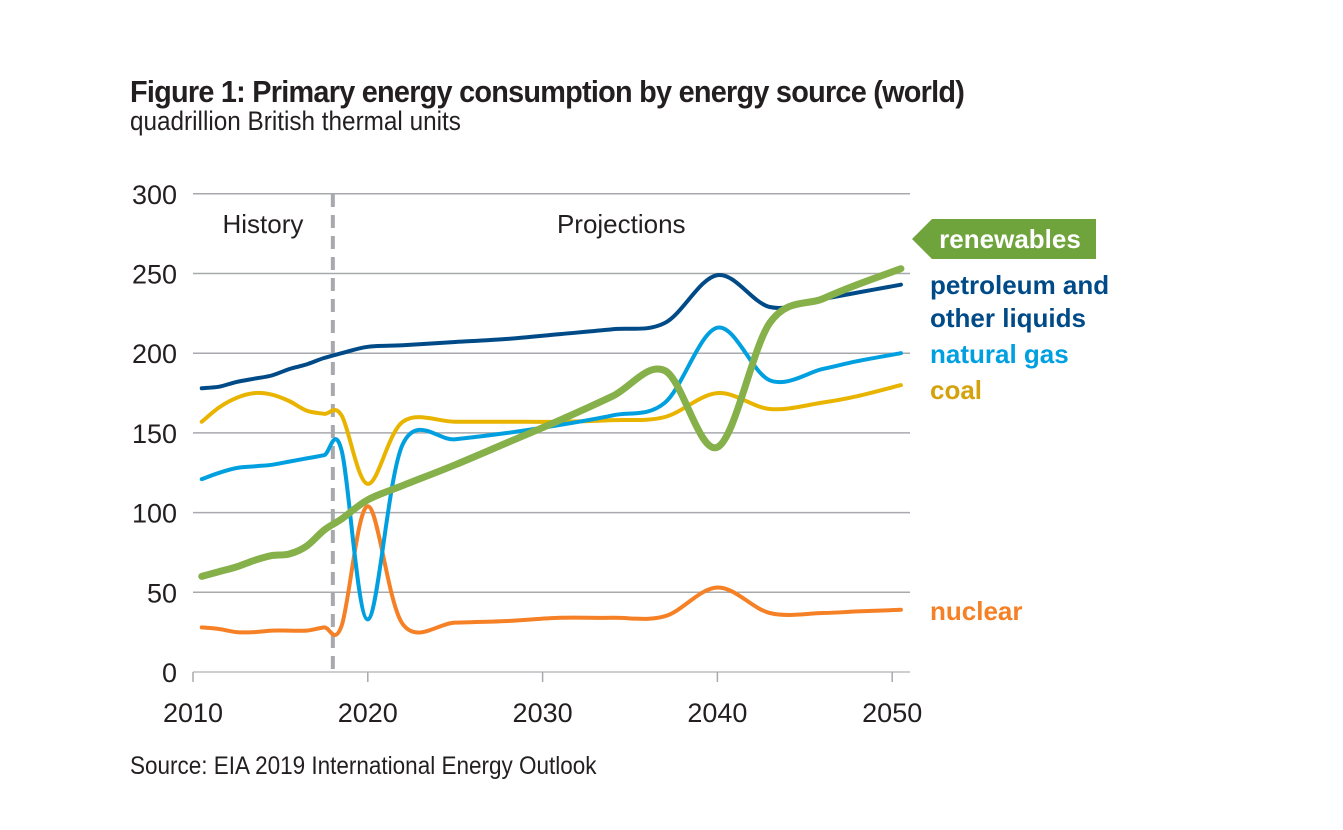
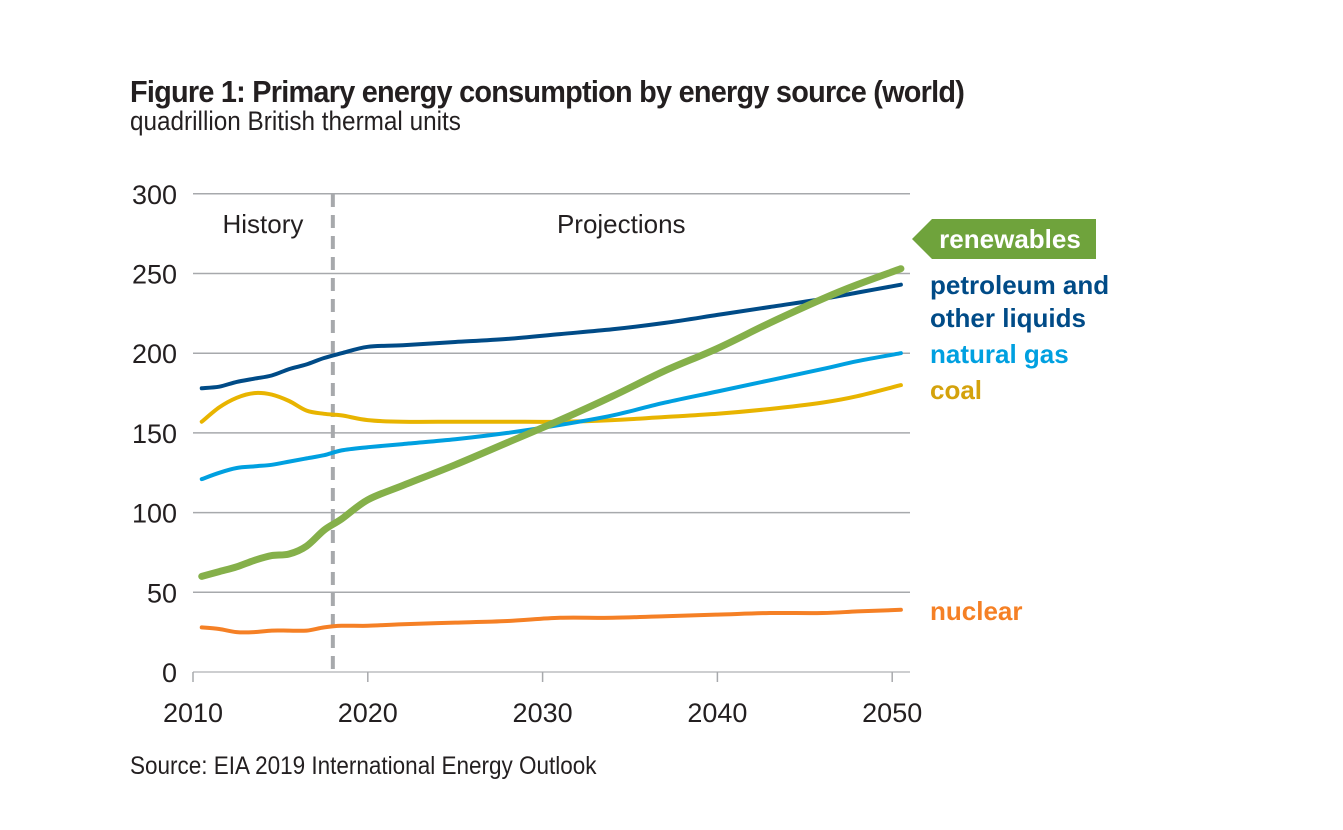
natural gas/2020: 33 -> 141
coal/2020: 118 -> 158
nuclear/2020: 104 -> 29
petroleum and other liquids/2040: 249 -> 224
natural gas/2040: 216 -> 176
coal/2040: 175 -> 162
renewables/2040: 141 -> 203
nuclear/2040: 53 -> 36
